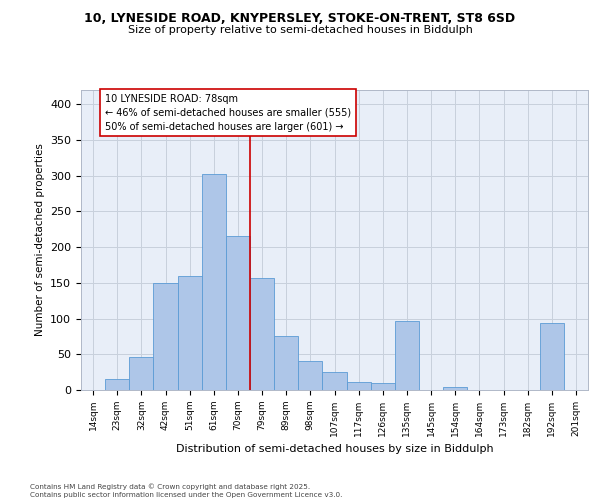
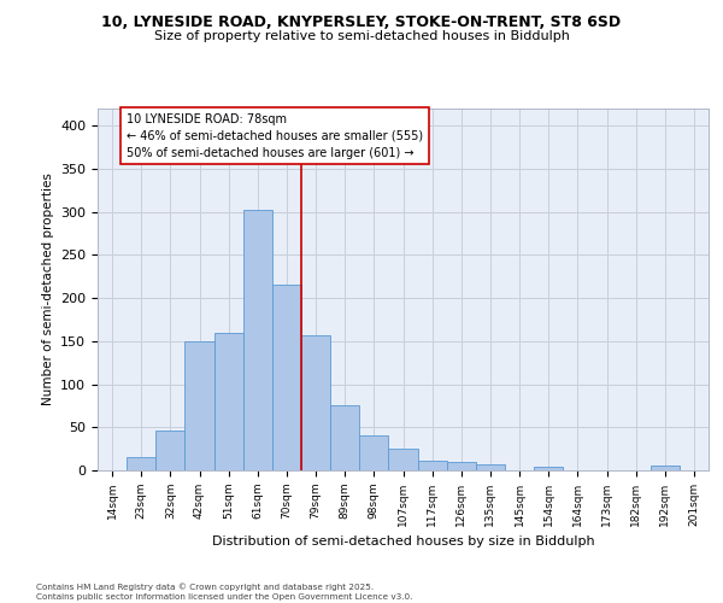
135sqm: 96 -> 7
192sqm: 94 -> 5
